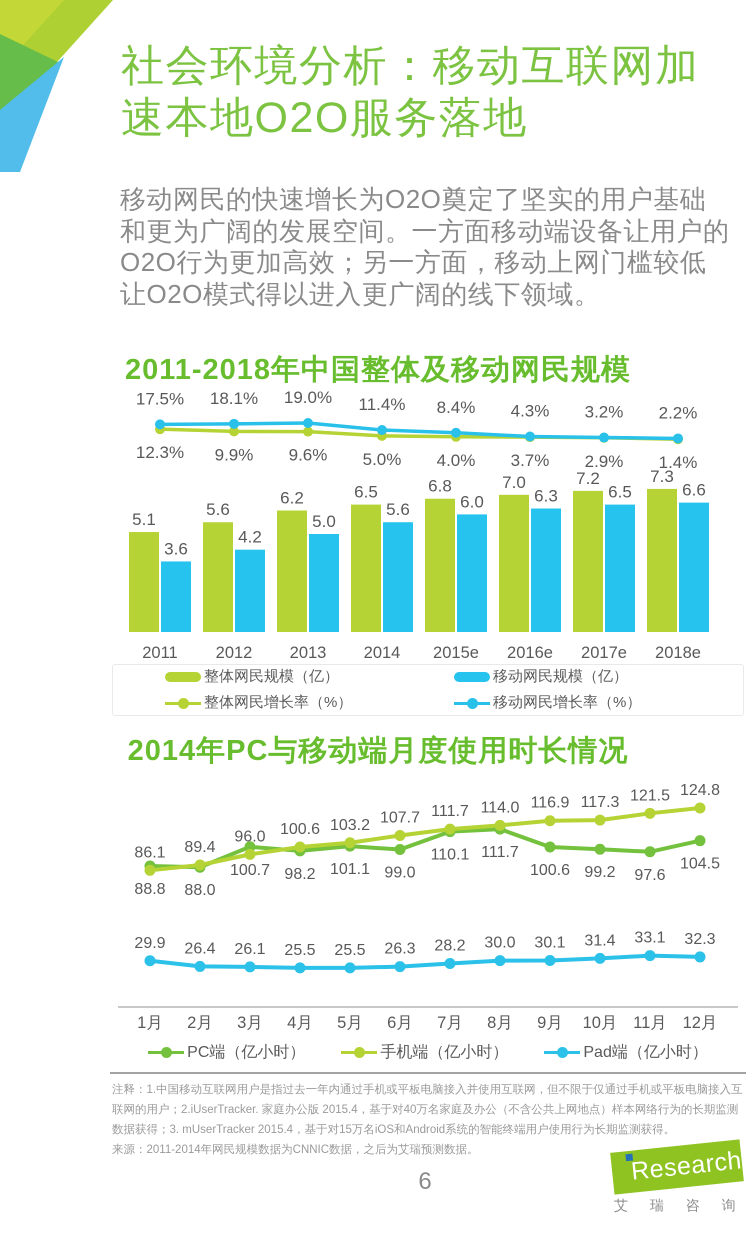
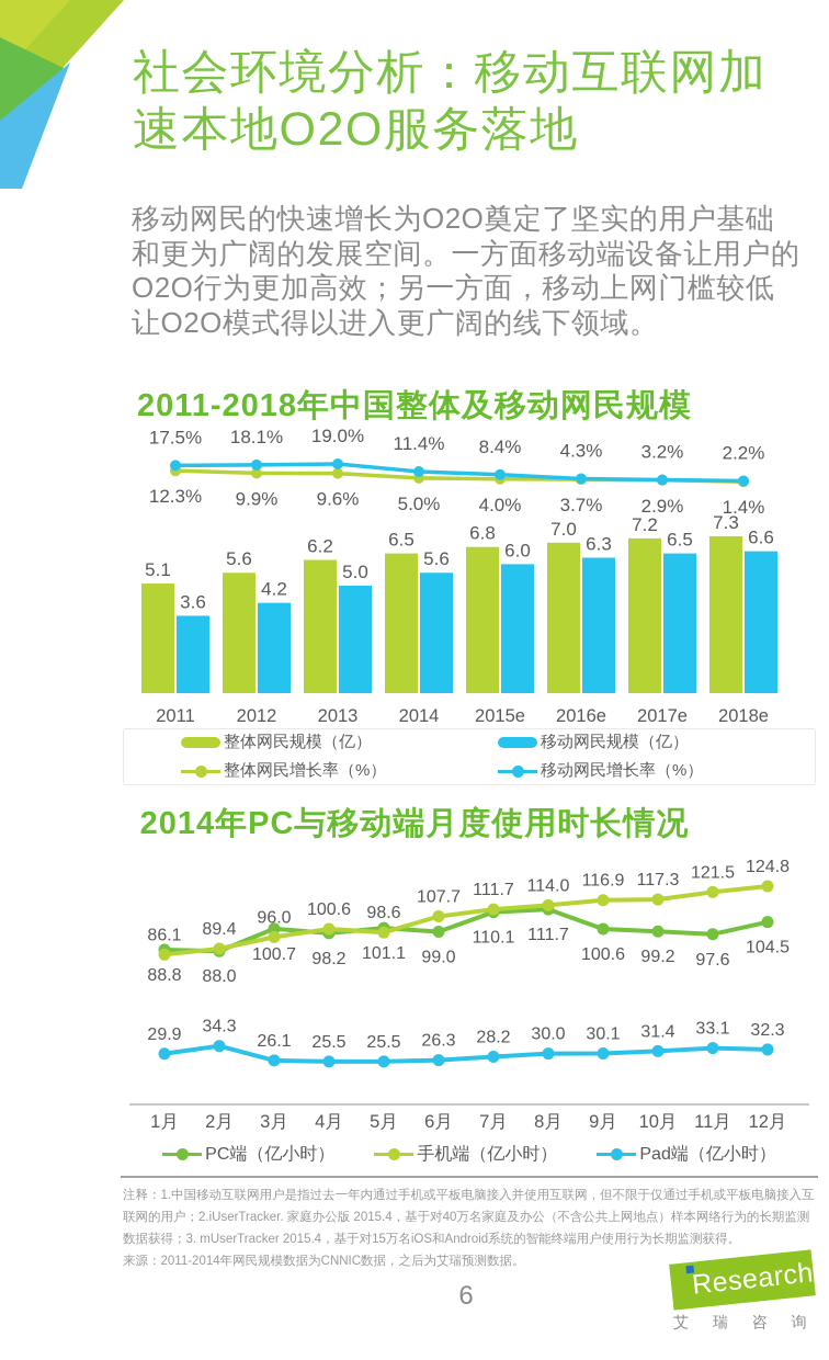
2014年PC与移动端月度使用时长情况/Pad端（亿小时）/2月: 26.4 -> 34.3
2014年PC与移动端月度使用时长情况/手机端（亿小时）/5月: 103.2 -> 98.6
